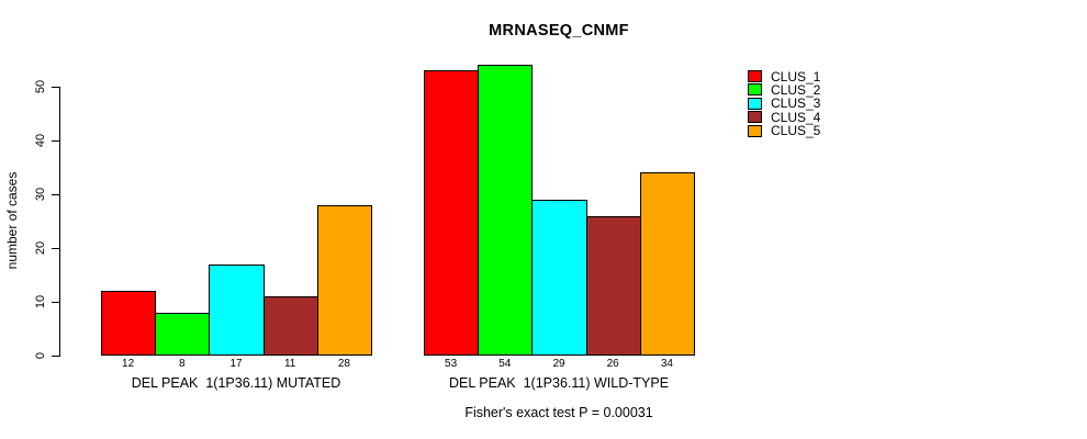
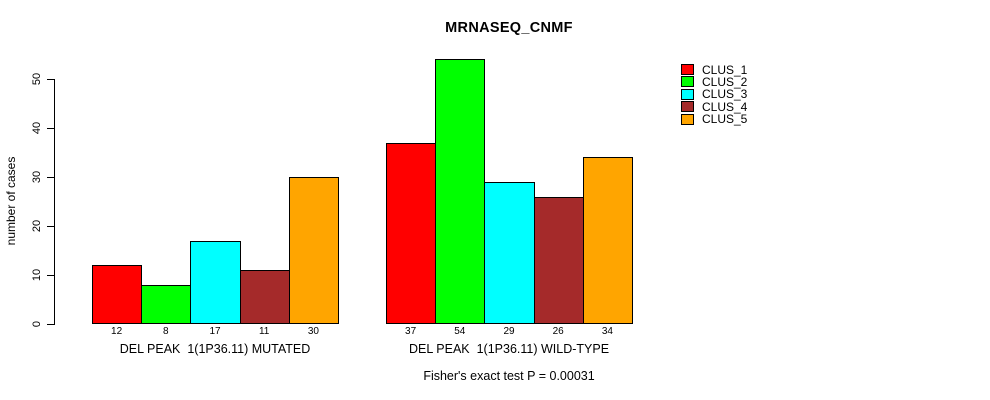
CLUS_5/DEL PEAK 1(1P36.11) MUTATED: 28 -> 30
CLUS_1/DEL PEAK 1(1P36.11) WILD-TYPE: 53 -> 37
